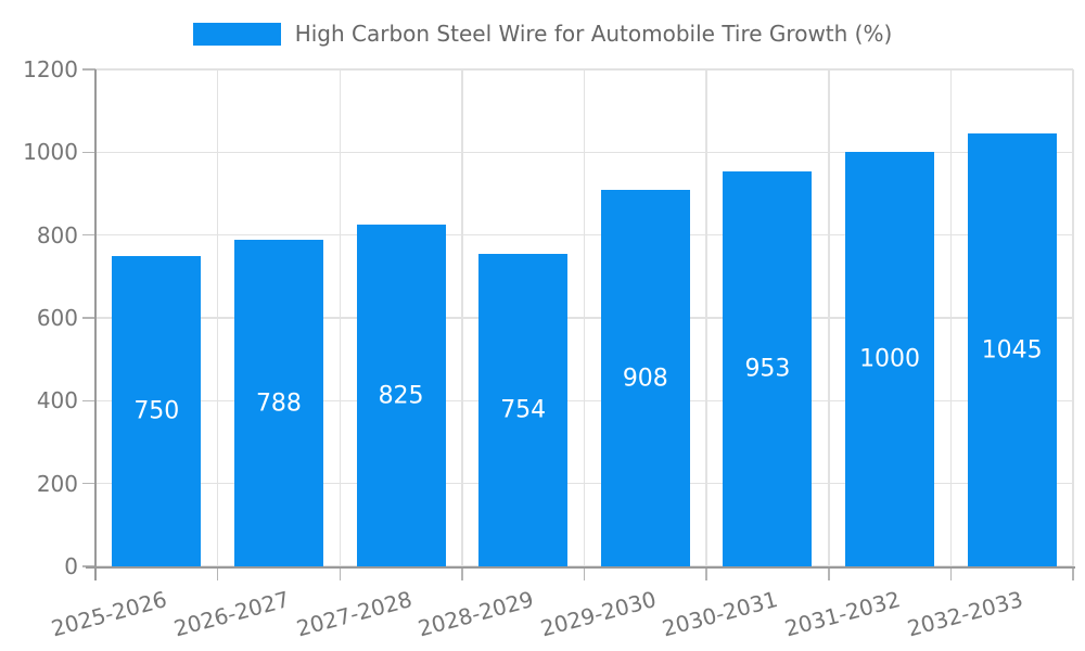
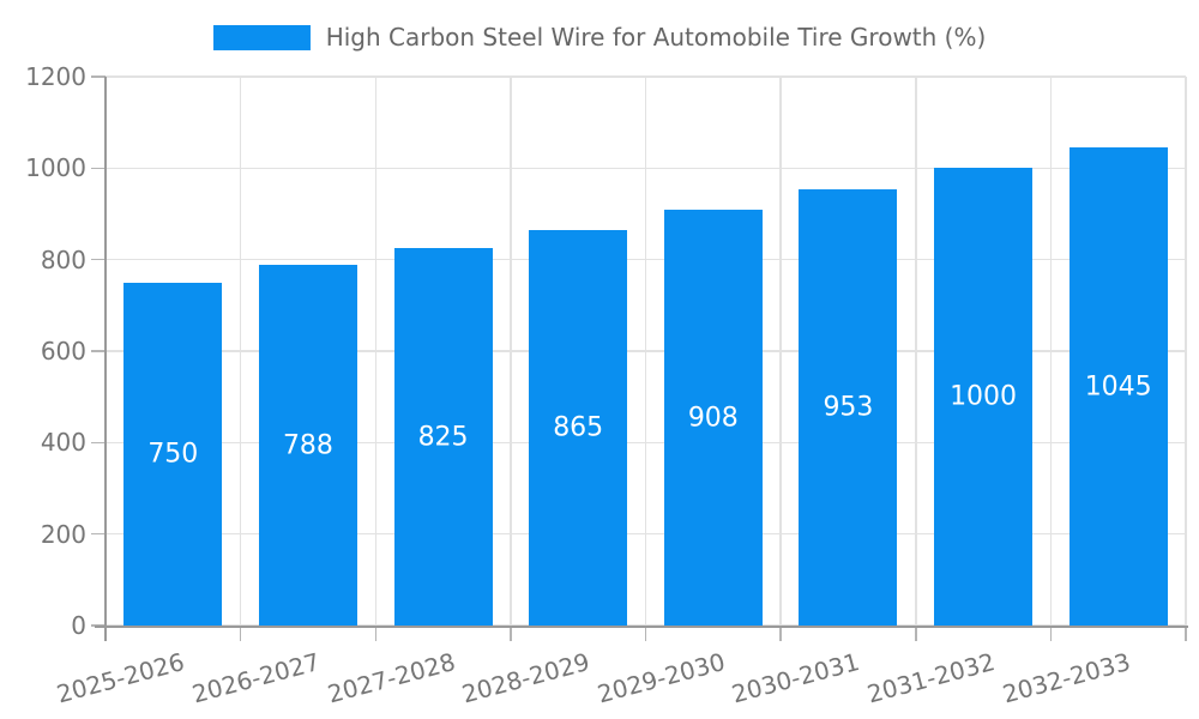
2028-2029: 754 -> 865
